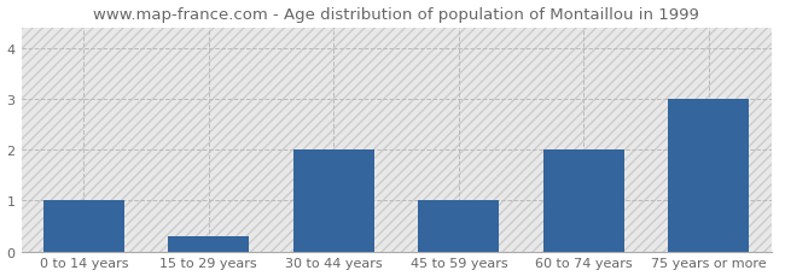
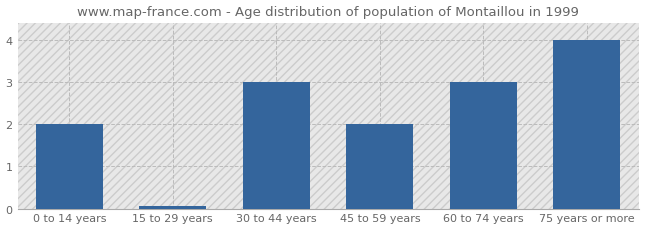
0 to 14 years: 1.00 -> 2.00
15 to 29 years: 0.30 -> 0.05
30 to 44 years: 2.00 -> 3.00
45 to 59 years: 1.00 -> 2.00
60 to 74 years: 2.00 -> 3.00
75 years or more: 3.00 -> 4.00
